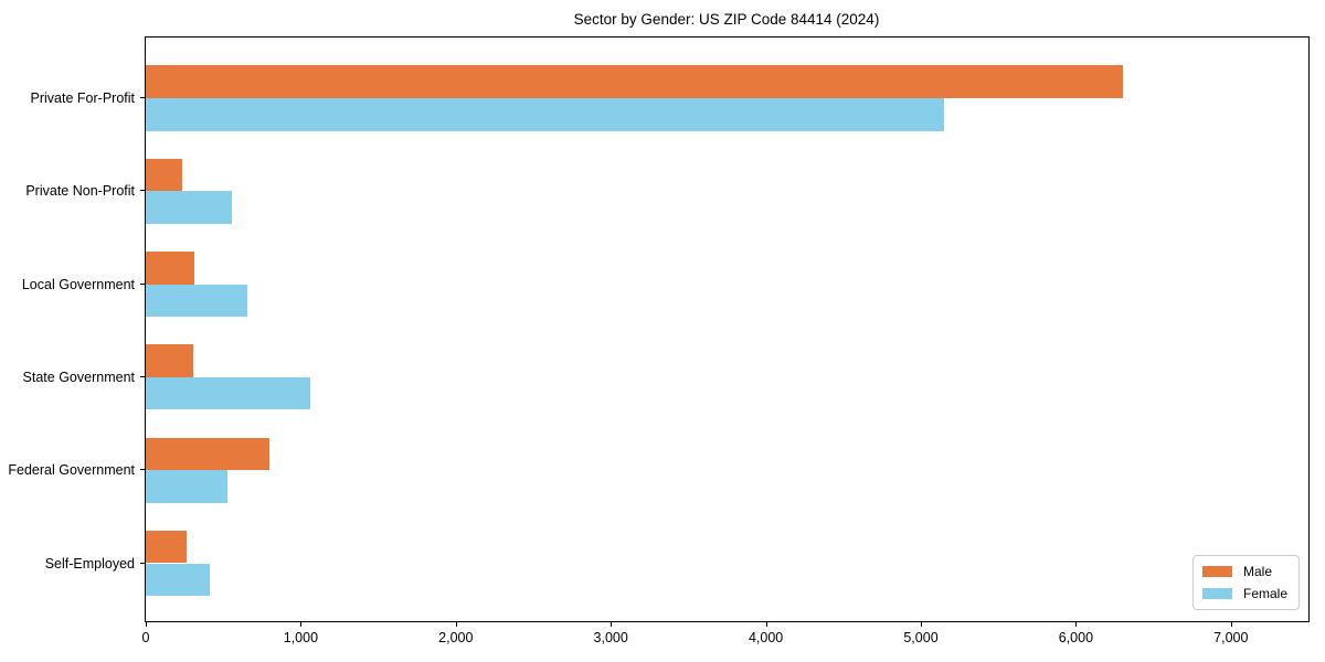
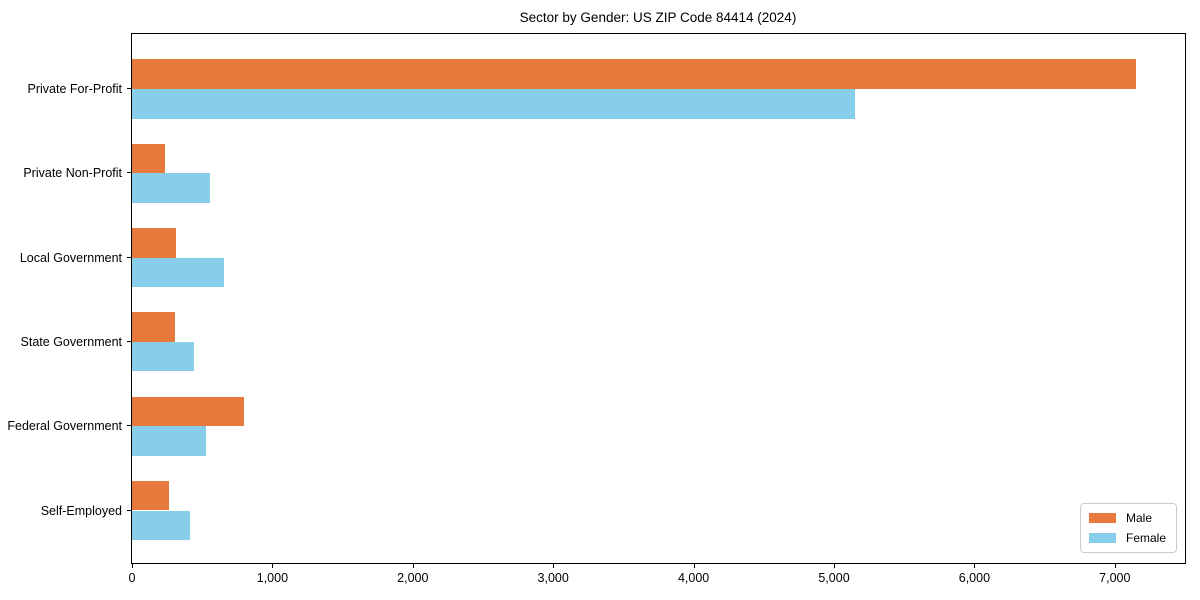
Male/Private For-Profit: 6300 -> 7150
Female/State Government: 1060 -> 440
